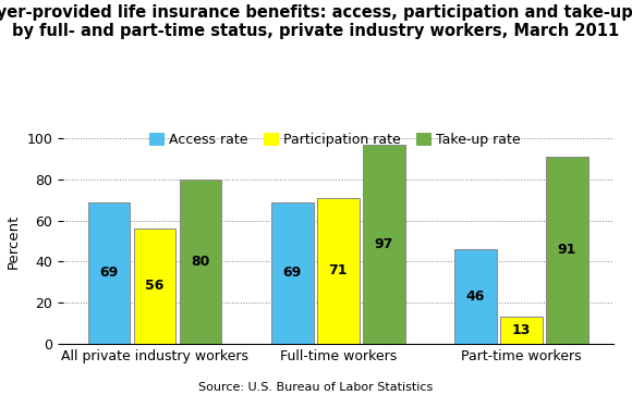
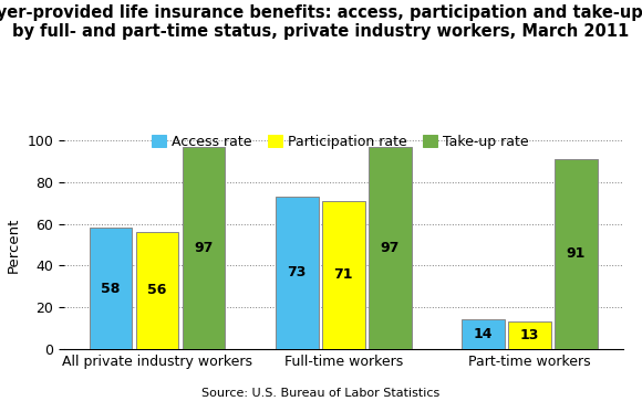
Access rate/All private industry workers: 69 -> 58
Take-up rate/All private industry workers: 80 -> 97
Access rate/Full-time workers: 69 -> 73
Access rate/Part-time workers: 46 -> 14
